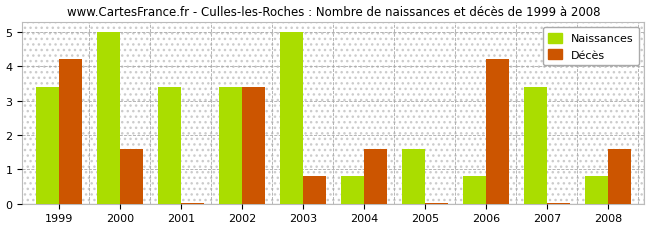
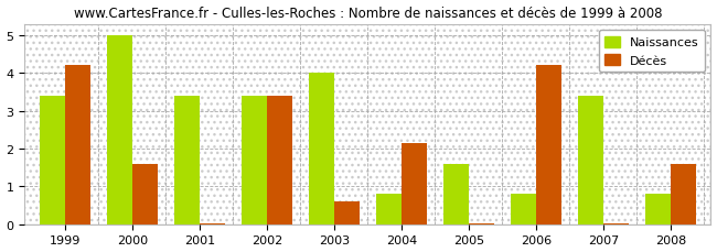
Naissances/2003: 5.0 -> 4.0
Décès/2003: 0.80 -> 0.60
Décès/2004: 1.60 -> 2.15
